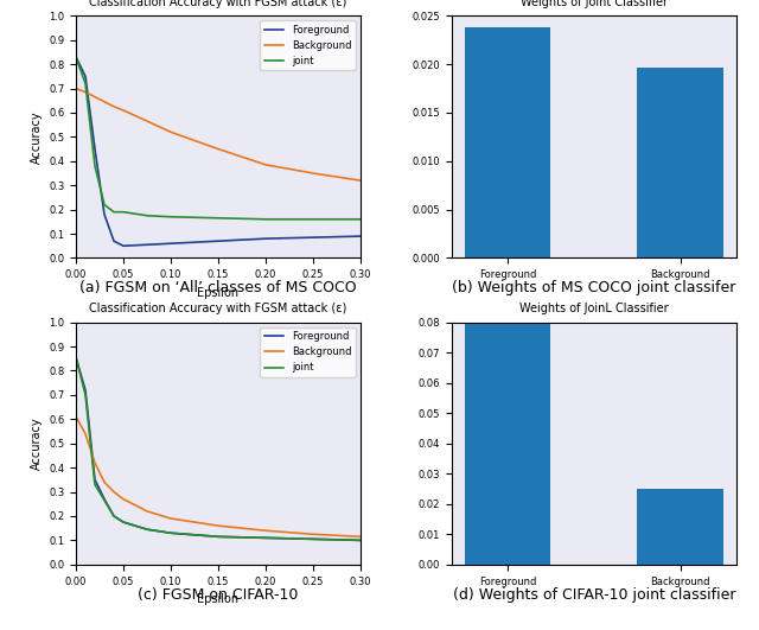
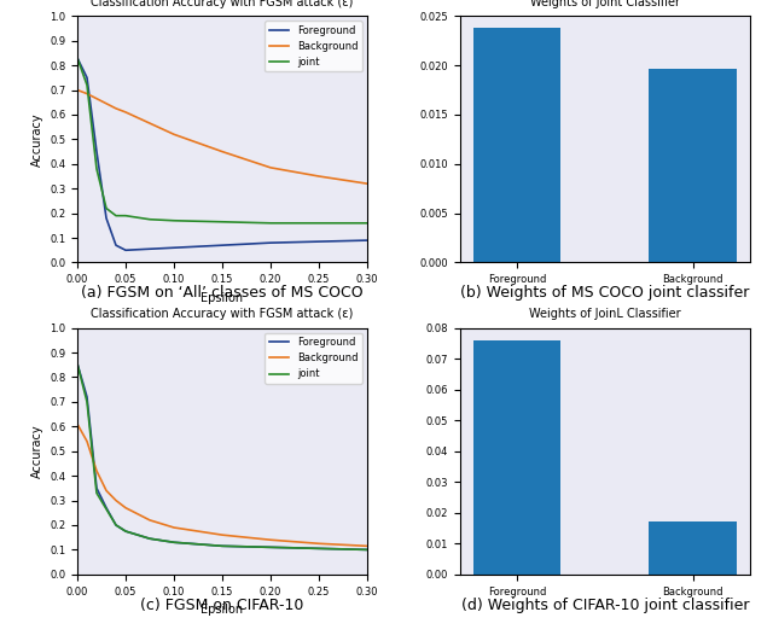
Weights of JoinL Classifier/Foreground: 0.080 -> 0.076
Weights of JoinL Classifier/Background: 0.025 -> 0.017
